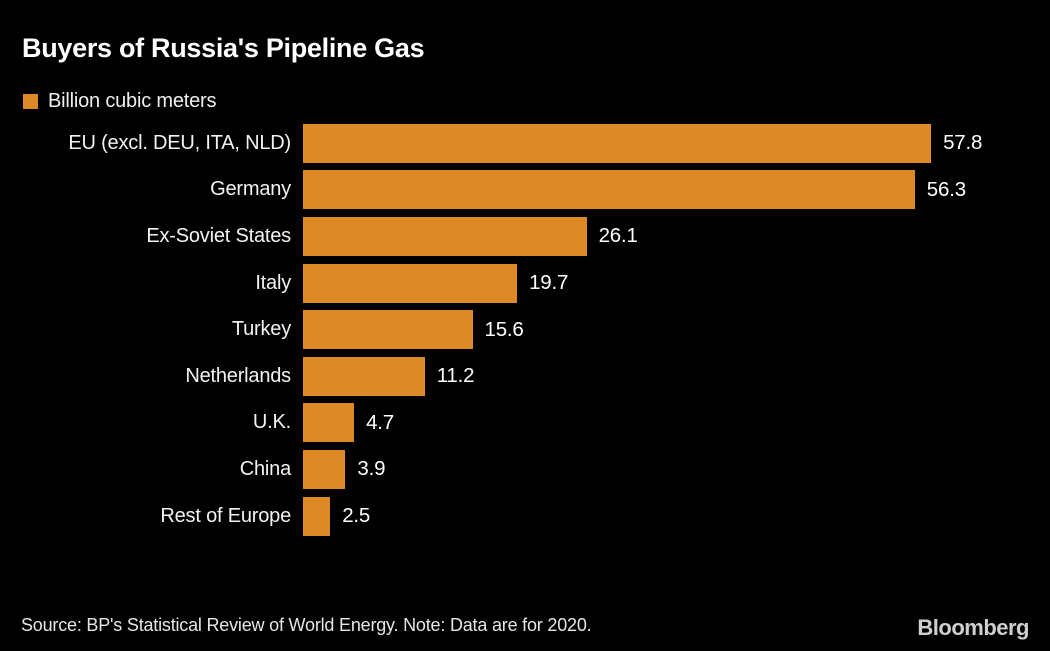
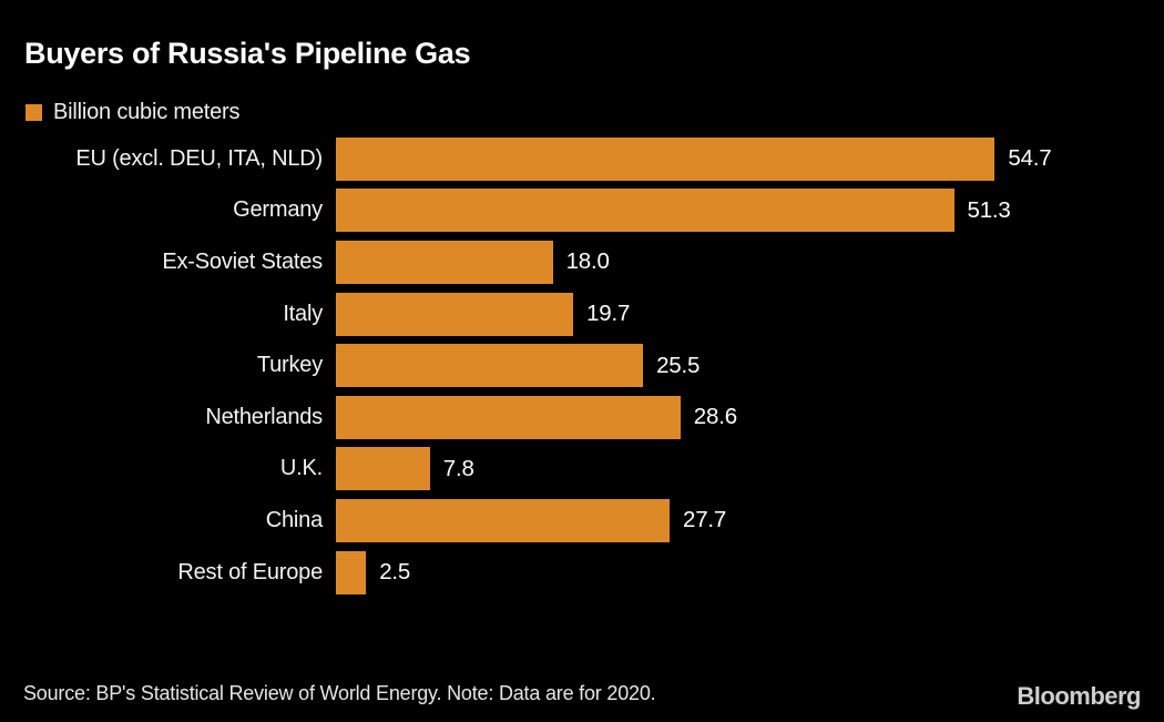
EU (excl. DEU, ITA, NLD): 57.8 -> 54.7
Germany: 56.3 -> 51.3
Ex-Soviet States: 26.1 -> 18.0
Turkey: 15.6 -> 25.5
Netherlands: 11.2 -> 28.6
U.K.: 4.7 -> 7.8
China: 3.9 -> 27.7
